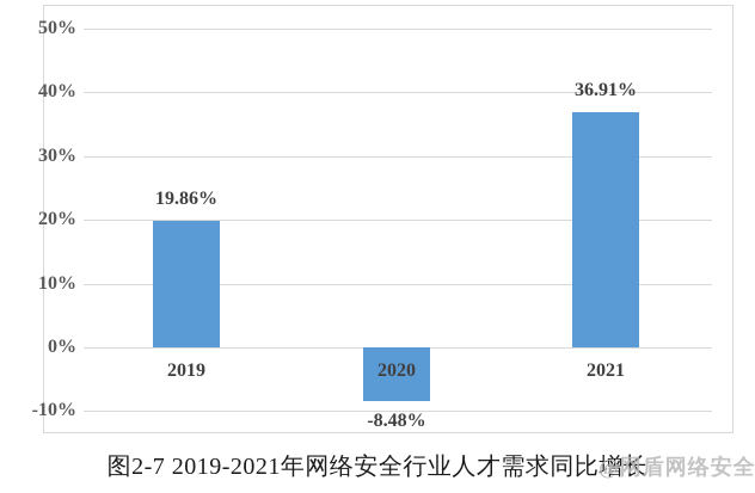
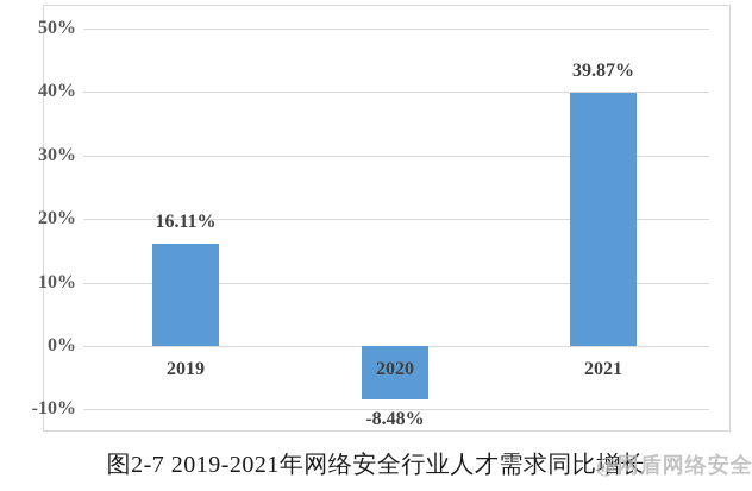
2019: 19.86% -> 16.11%
2021: 36.91% -> 39.87%
